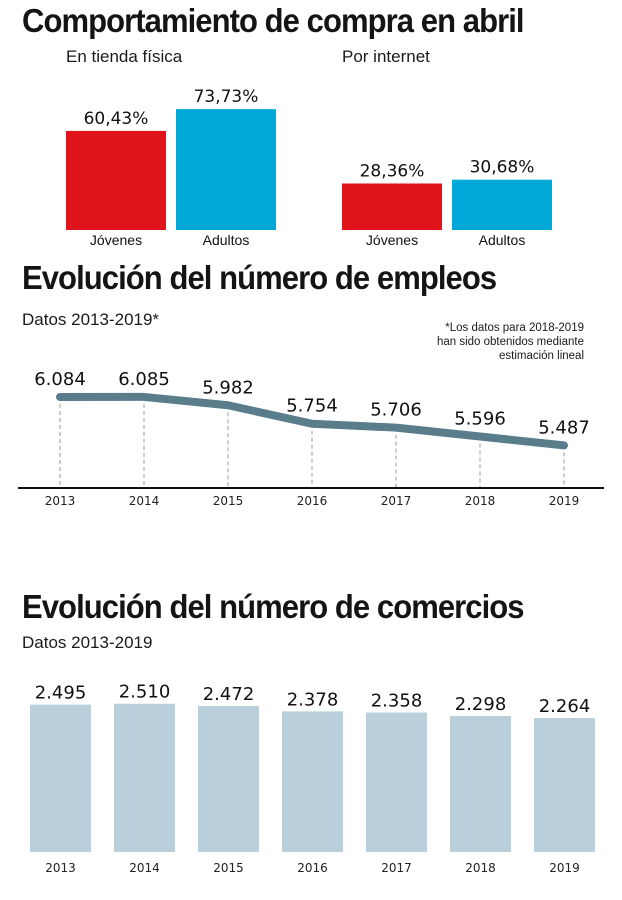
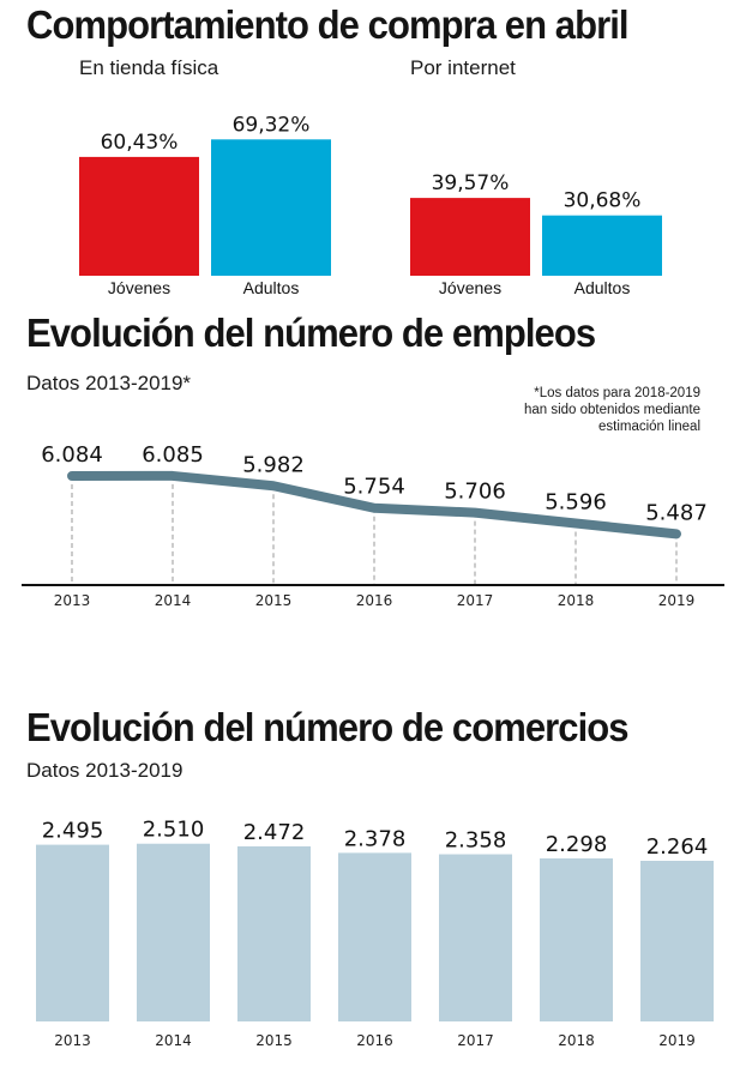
En tienda física/Adultos: 73,73% -> 69,32%
Por internet/Jóvenes: 28,36% -> 39,57%
